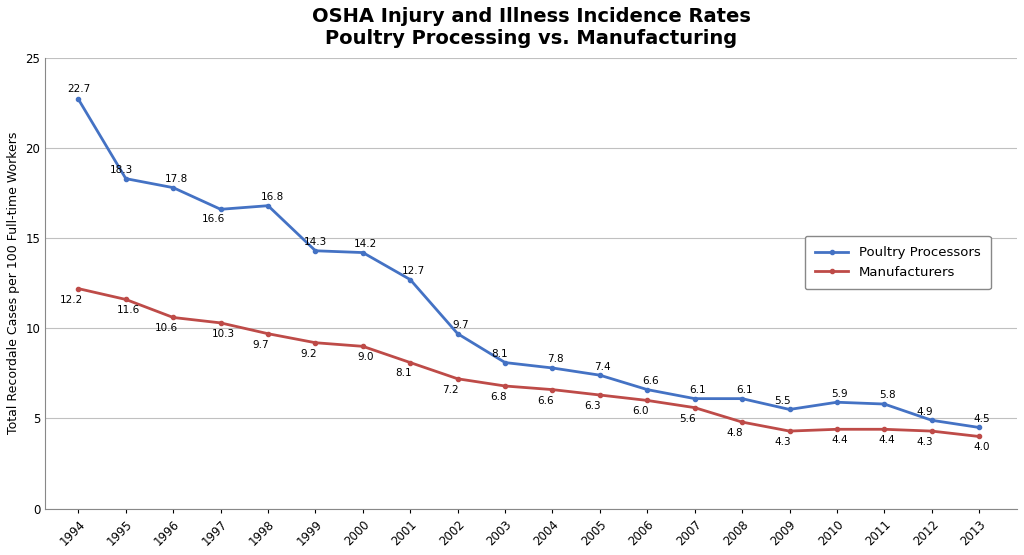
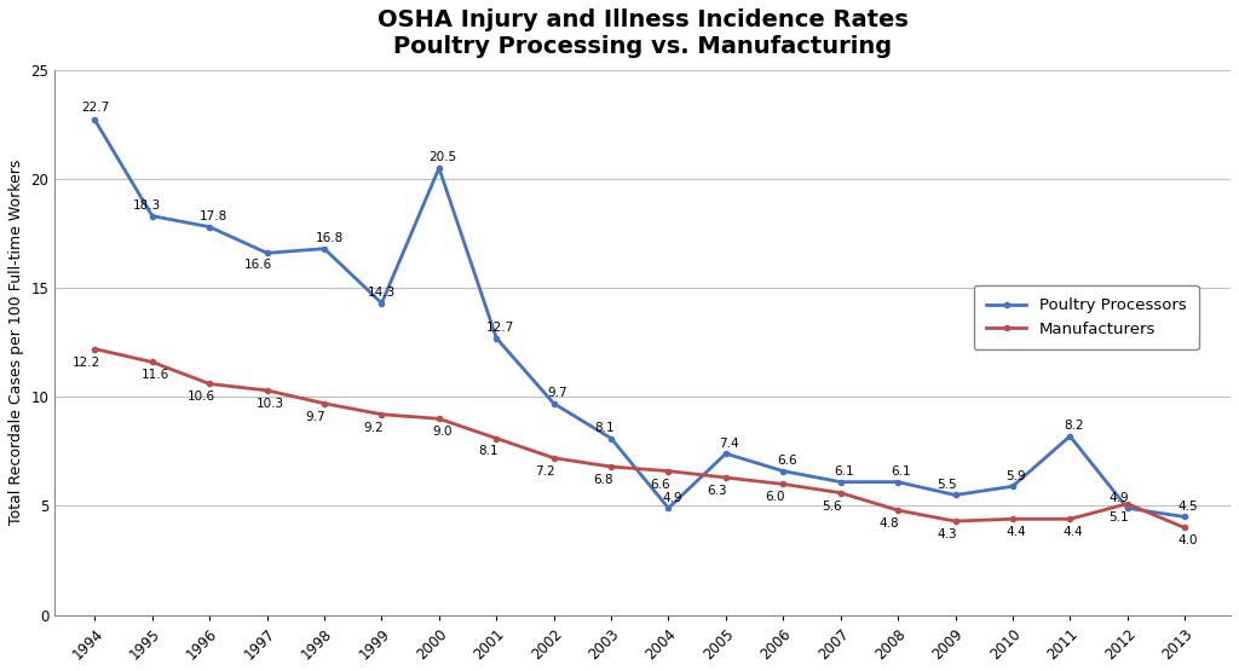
Poultry Processors/2000: 14.2 -> 20.5
Poultry Processors/2004: 7.8 -> 4.9
Poultry Processors/2011: 5.8 -> 8.2
Manufacturers/2012: 4.3 -> 5.1
